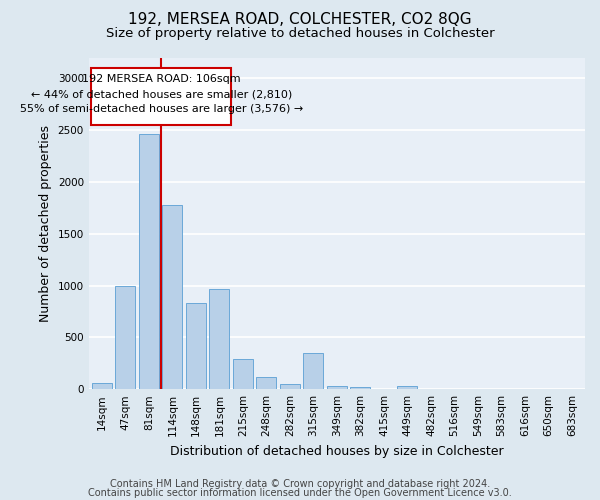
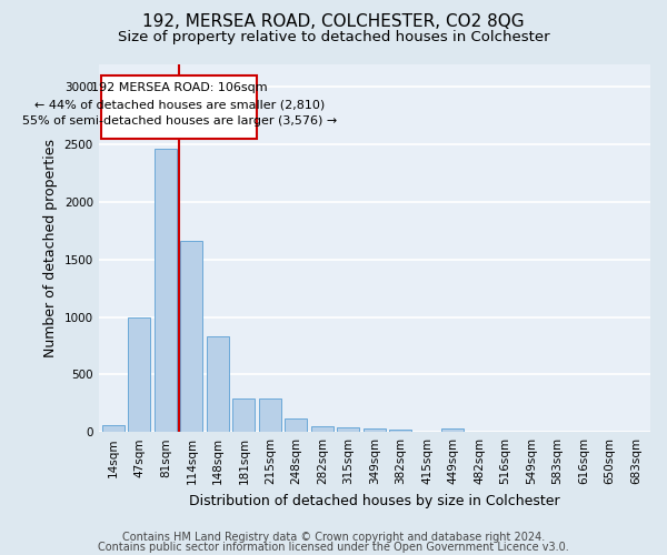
114sqm: 1780 -> 1660
181sqm: 970 -> 290
315sqm: 350 -> 40
